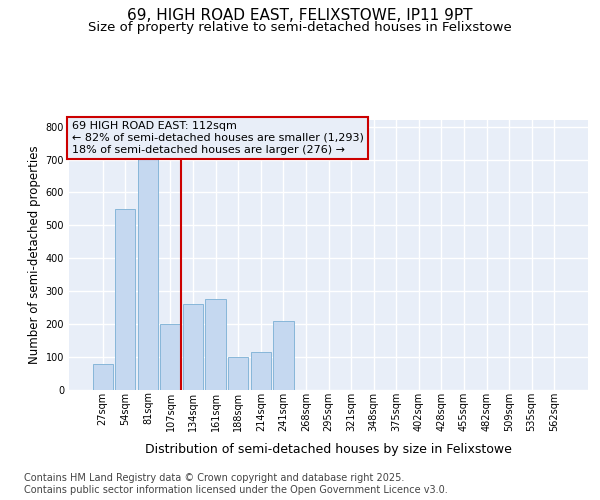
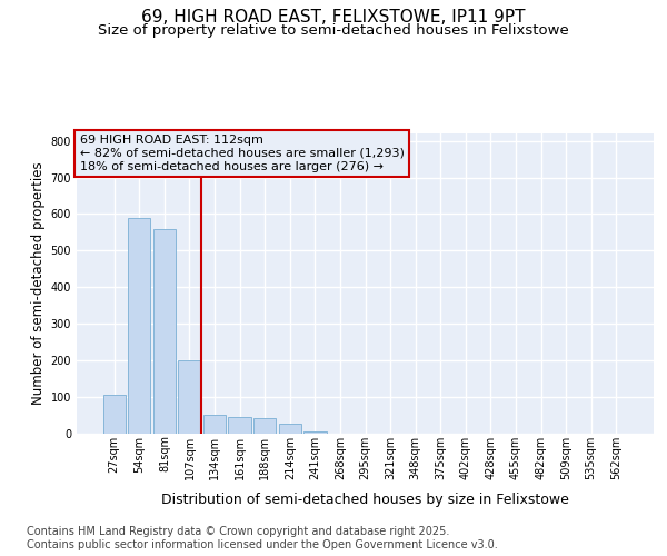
27sqm: 80 -> 107
54sqm: 550 -> 590
81sqm: 710 -> 560
134sqm: 260 -> 53
161sqm: 275 -> 47
188sqm: 100 -> 43
214sqm: 115 -> 27
241sqm: 210 -> 5
